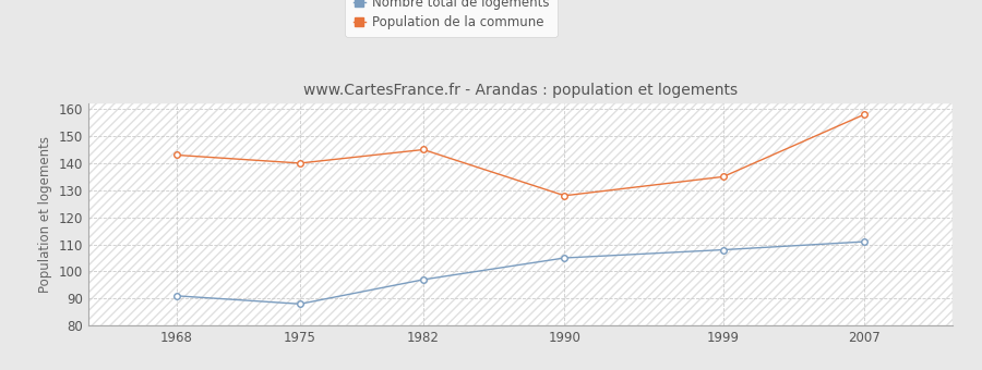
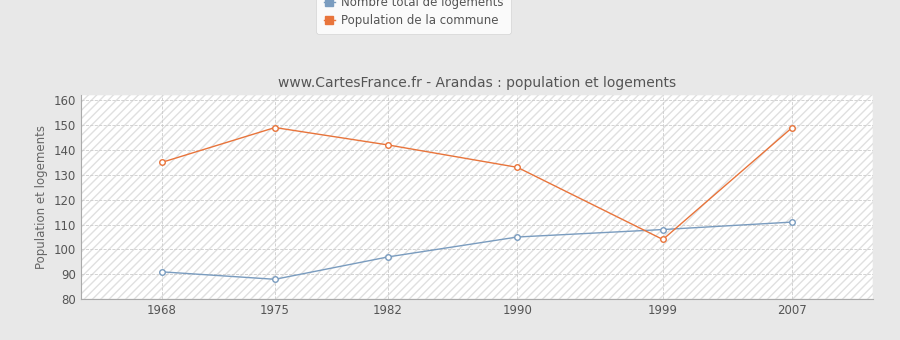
Population de la commune/1968: 143 -> 135
Population de la commune/1975: 140 -> 149
Population de la commune/1982: 145 -> 142
Population de la commune/1990: 128 -> 133
Population de la commune/1999: 135 -> 104
Population de la commune/2007: 158 -> 149
